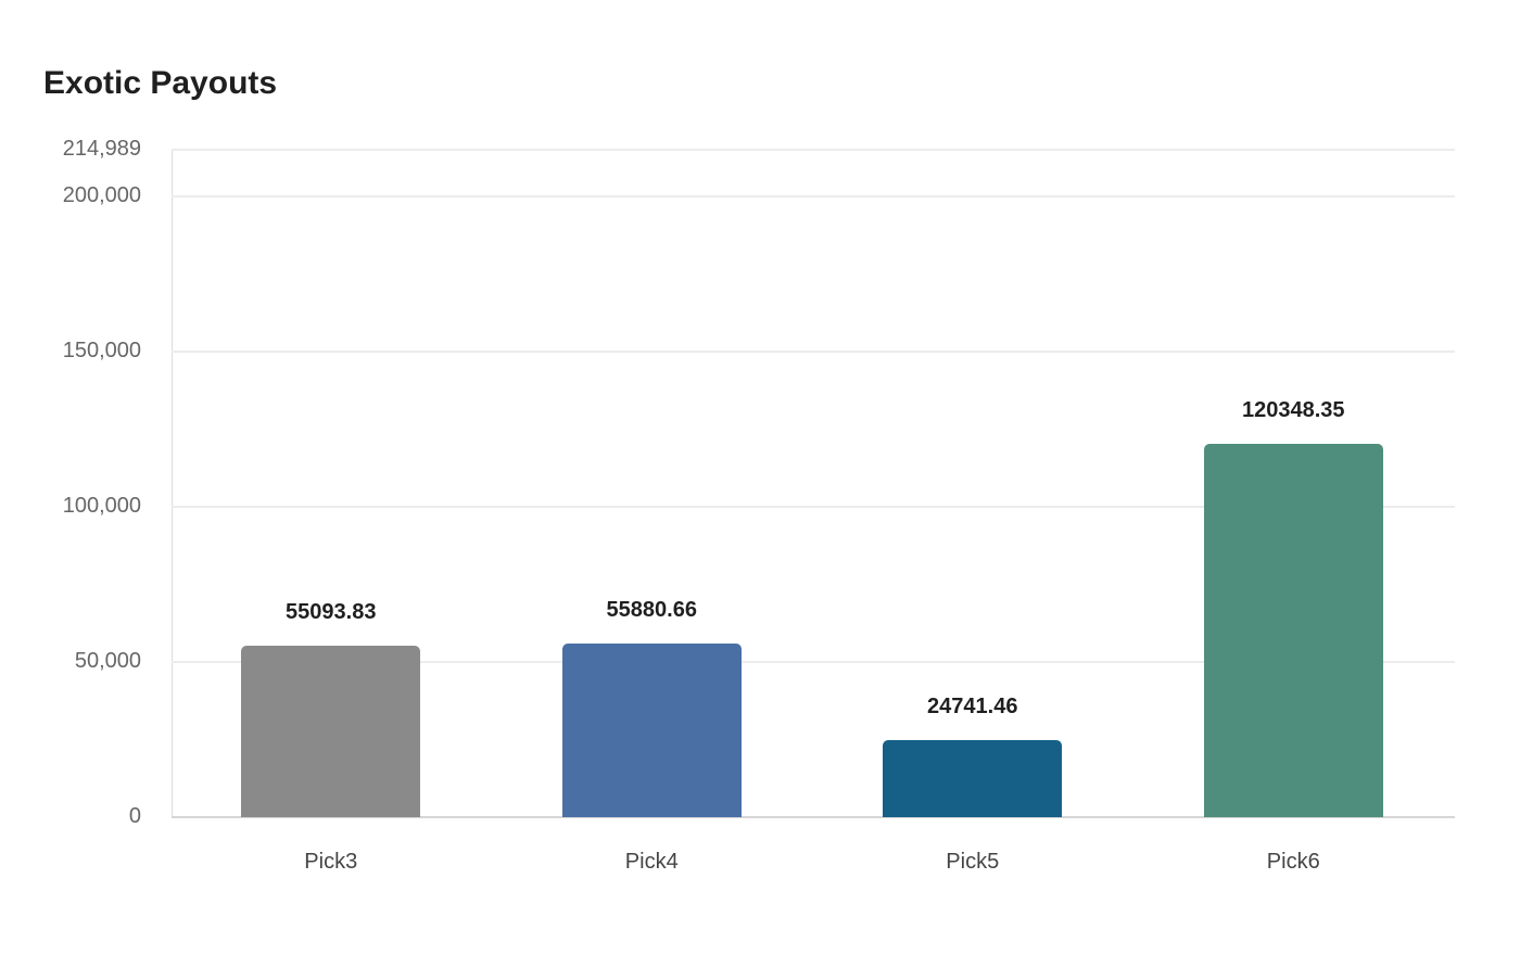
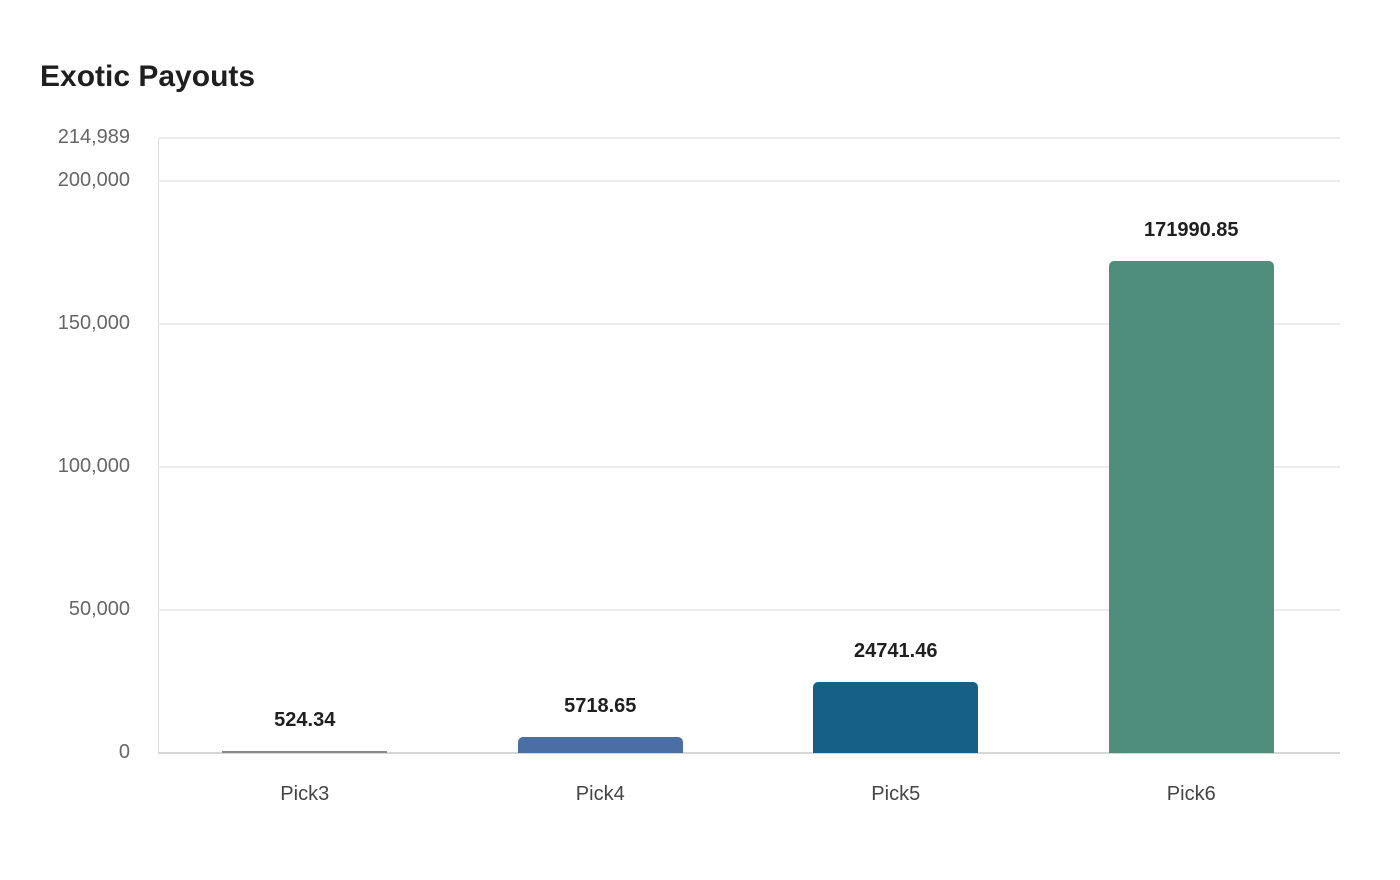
Pick3: 55093.83 -> 524.34
Pick4: 55880.66 -> 5718.65
Pick6: 120348.35 -> 171990.85
